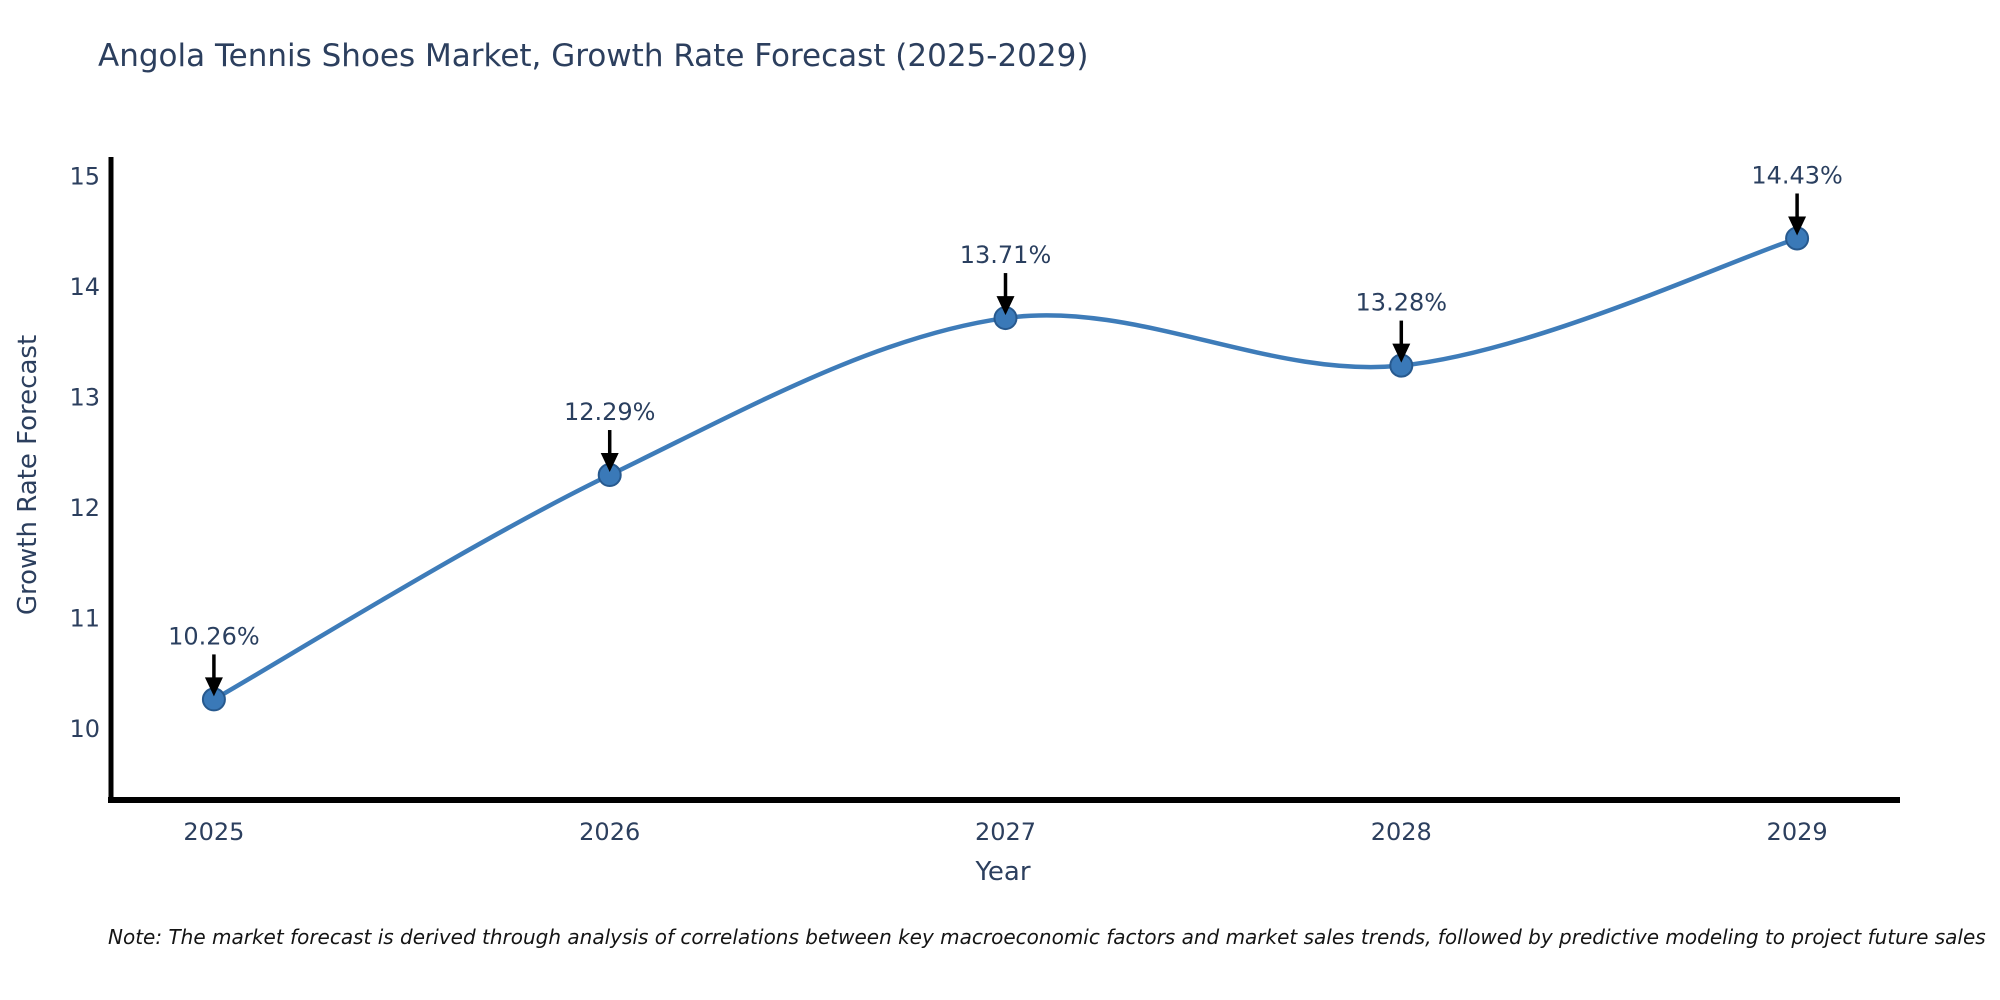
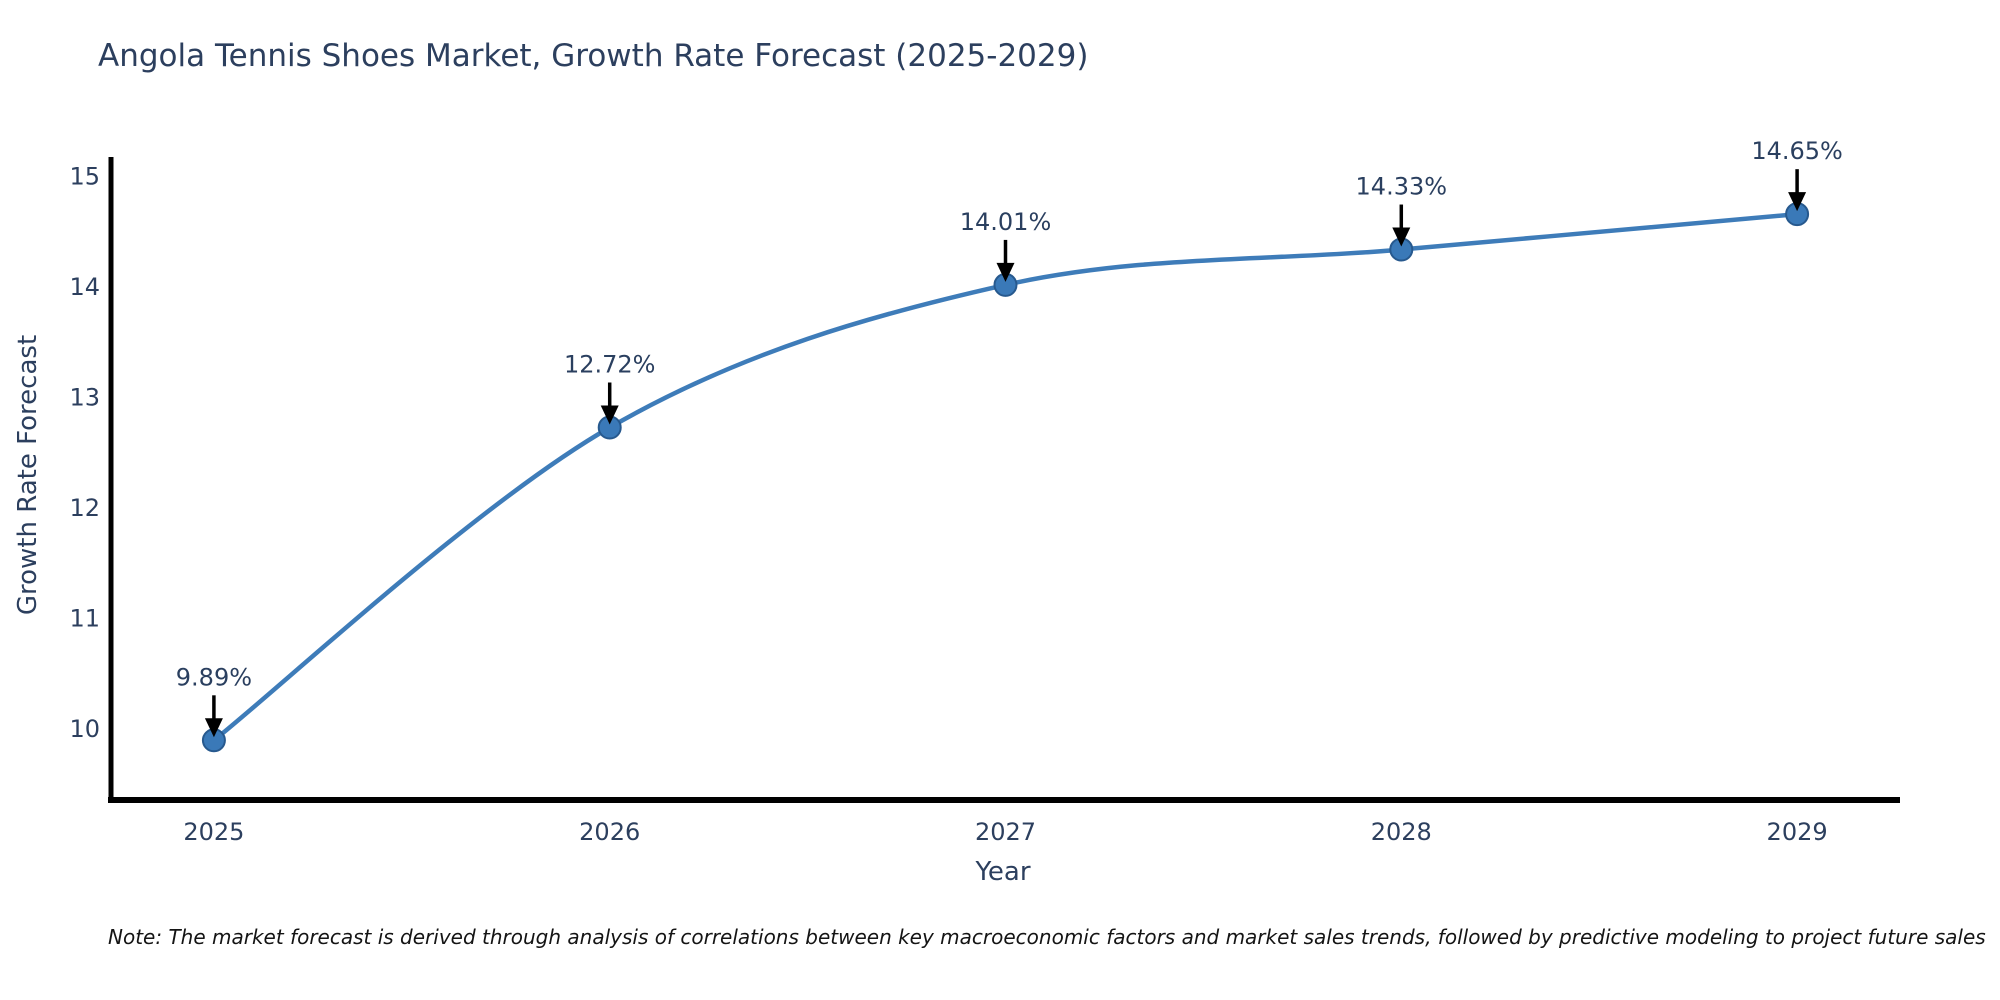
2025: 10.26% -> 9.89%
2026: 12.29% -> 12.72%
2027: 13.71% -> 14.01%
2028: 13.28% -> 14.33%
2029: 14.43% -> 14.65%
